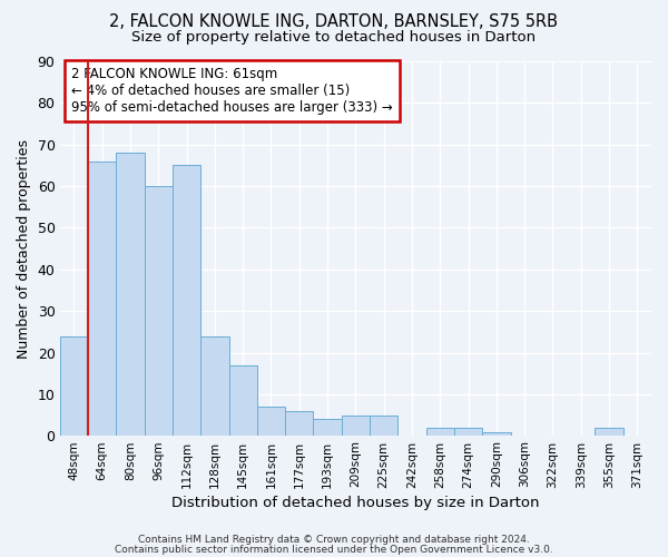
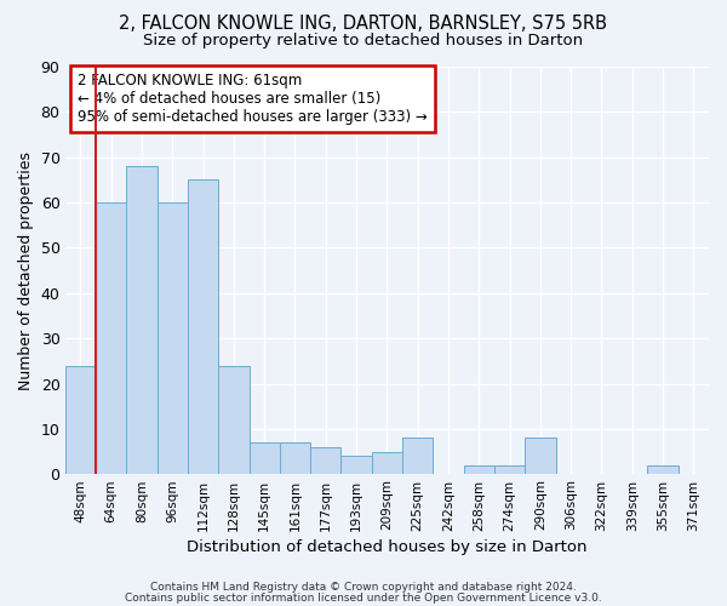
64sqm: 66 -> 60
145sqm: 17 -> 7
225sqm: 5 -> 8
290sqm: 1 -> 8
